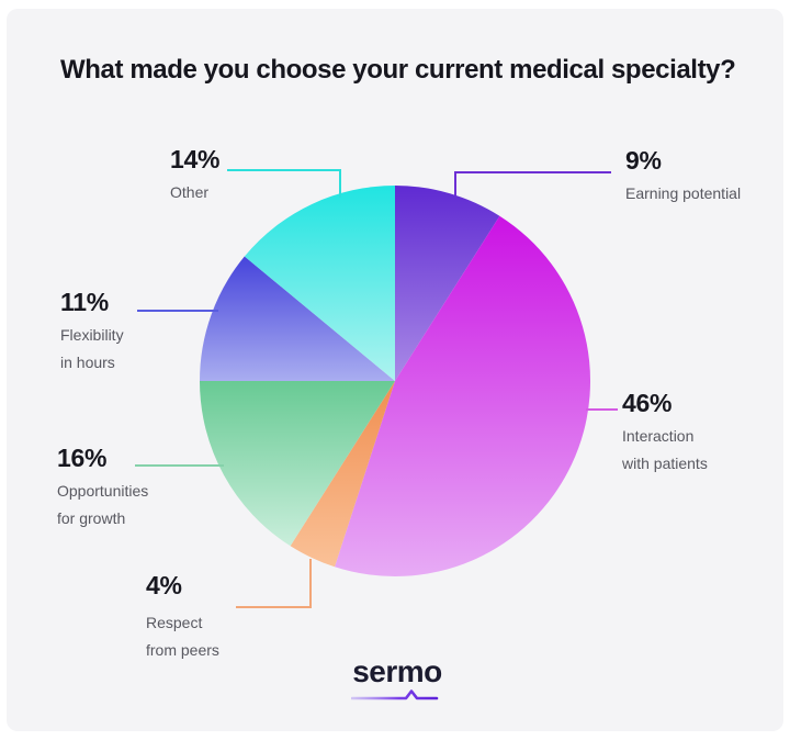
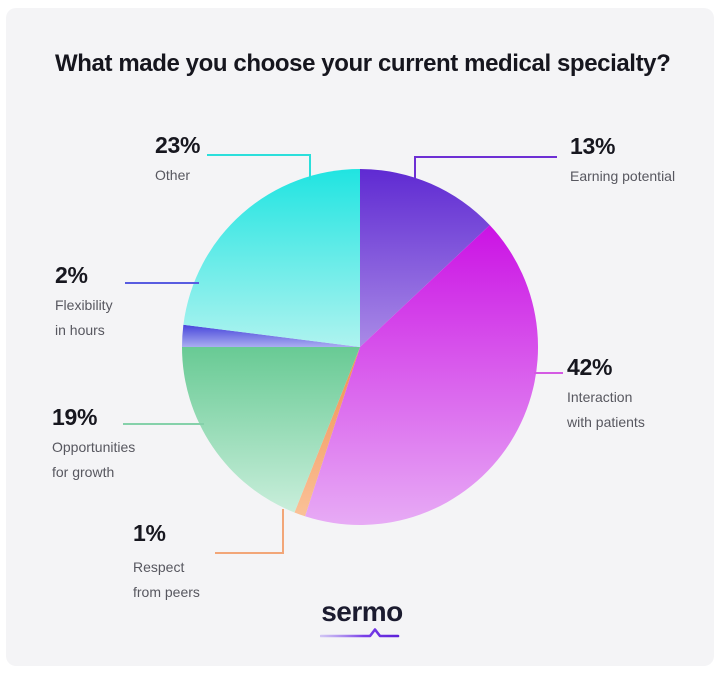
Earning potential: 9% -> 13%
Interaction with patients: 46% -> 42%
Respect from peers: 4% -> 1%
Opportunities for growth: 16% -> 19%
Flexibility in hours: 11% -> 2%
Other: 14% -> 23%
